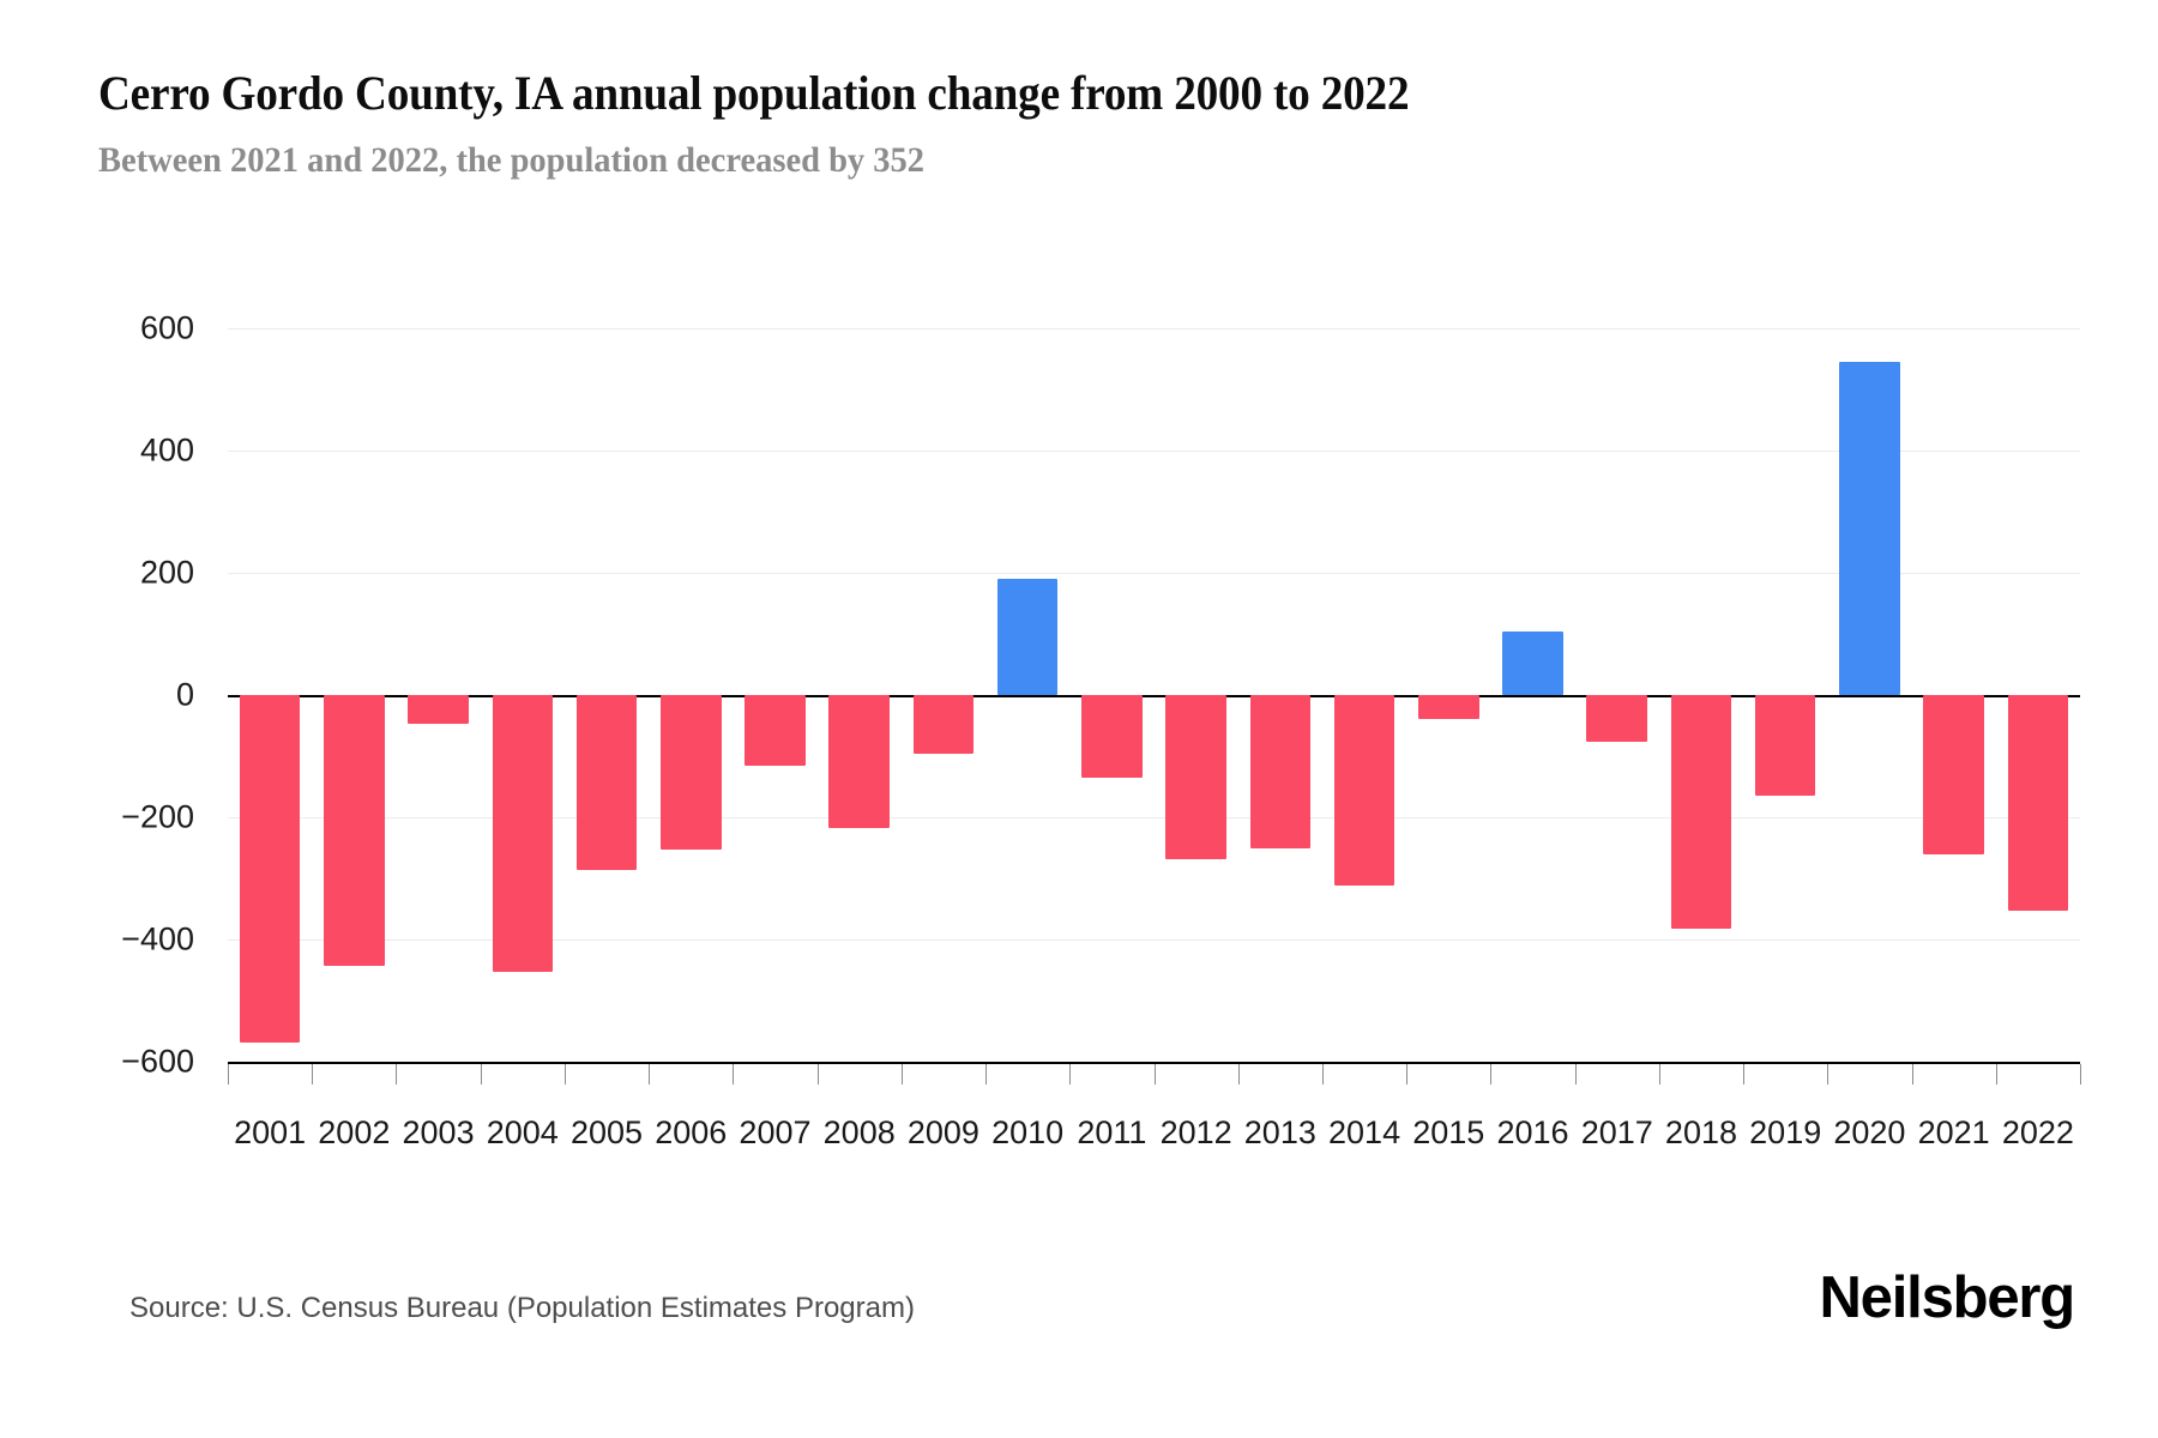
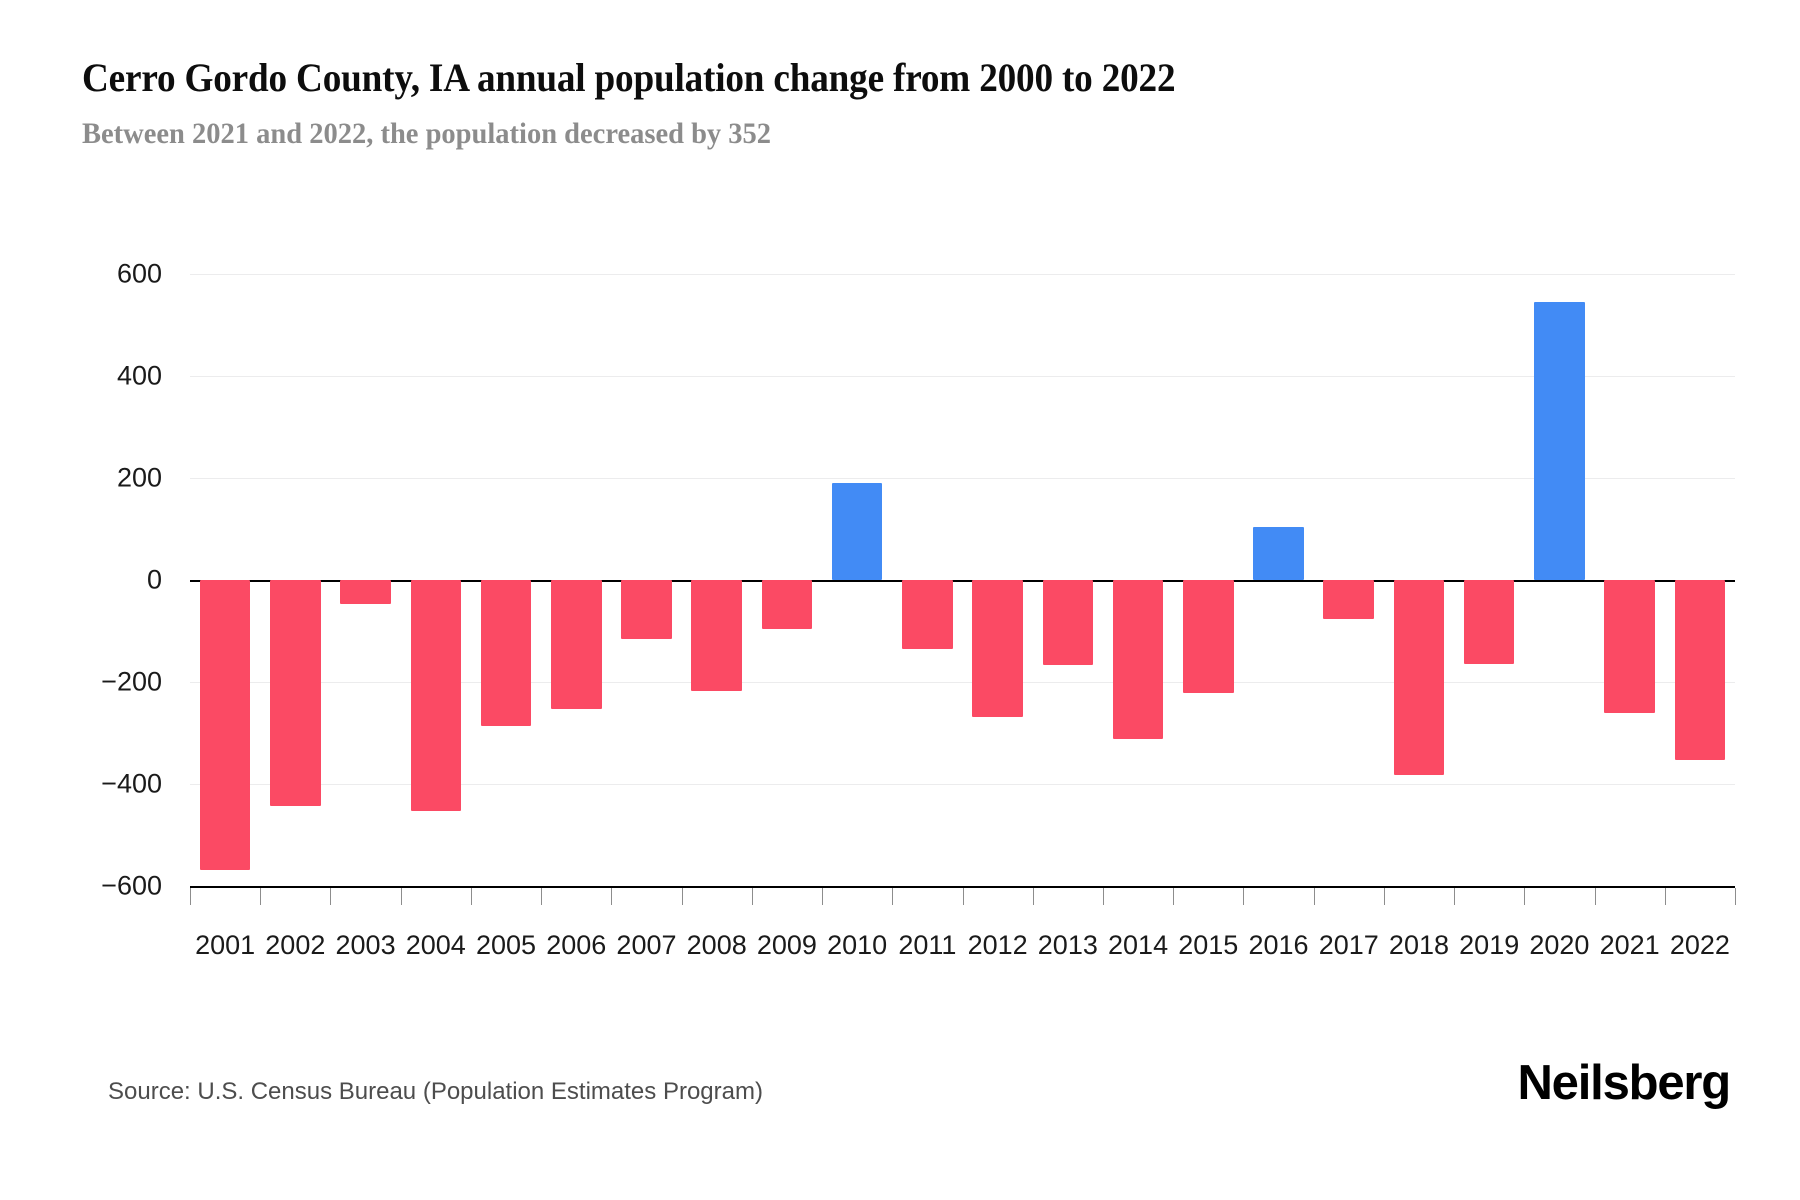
2013: -250 -> -170
2015: -40 -> -220
